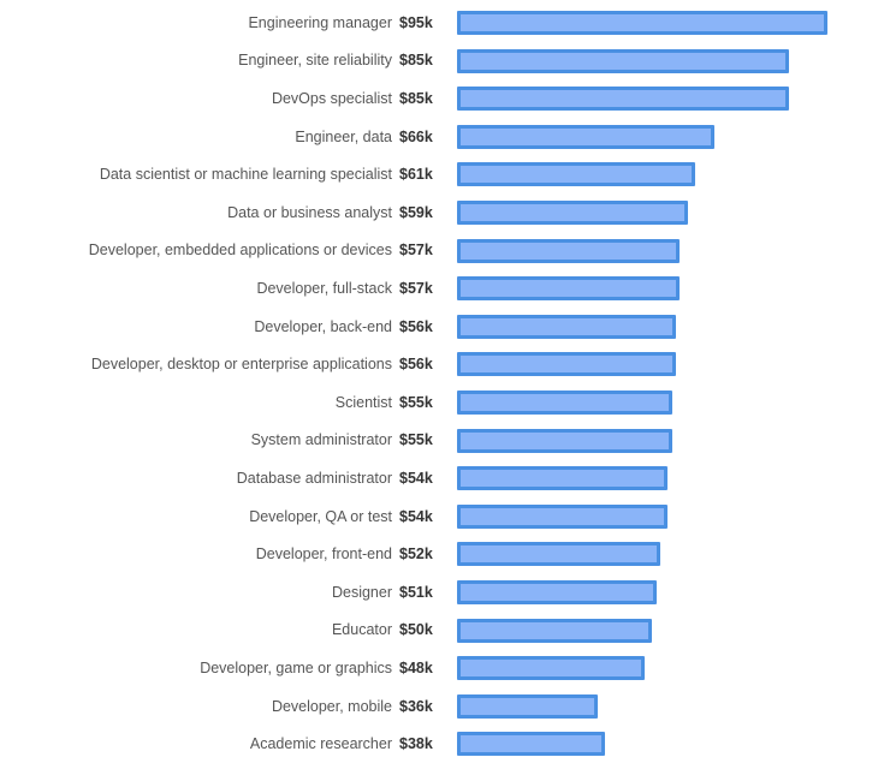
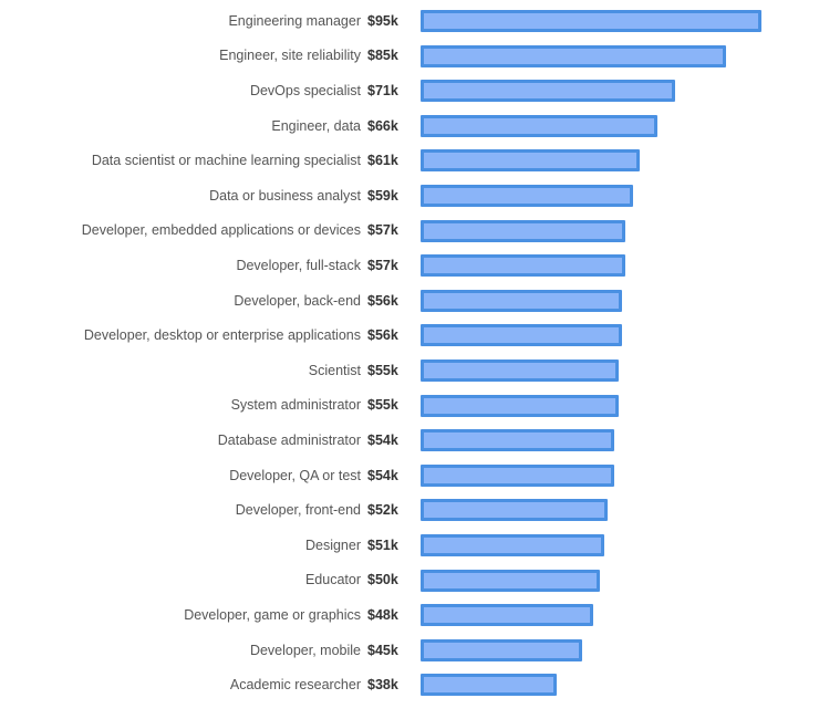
DevOps specialist: $85k -> $71k
Developer, mobile: $36k -> $45k
